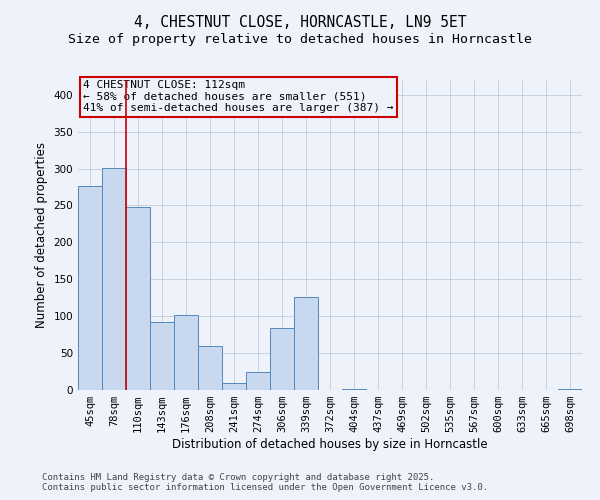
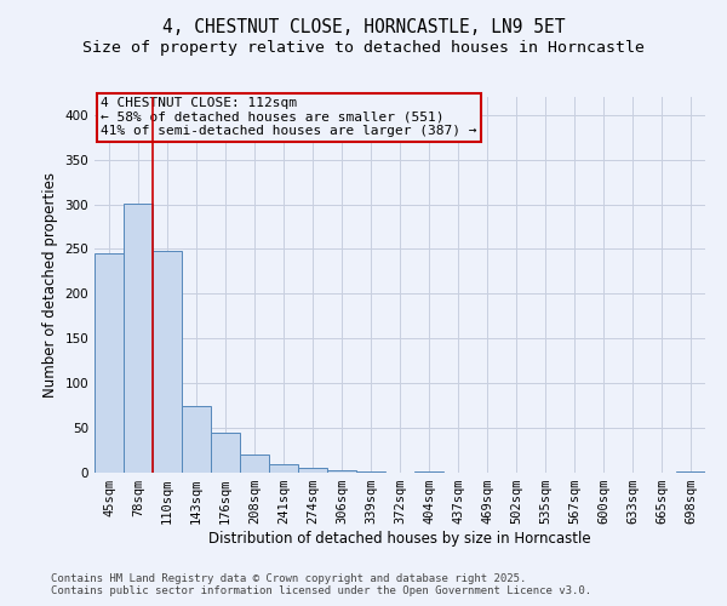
45sqm: 276 -> 245
143sqm: 92 -> 75
176sqm: 102 -> 45
208sqm: 60 -> 21
274sqm: 24 -> 6
306sqm: 84 -> 3
339sqm: 126 -> 1
